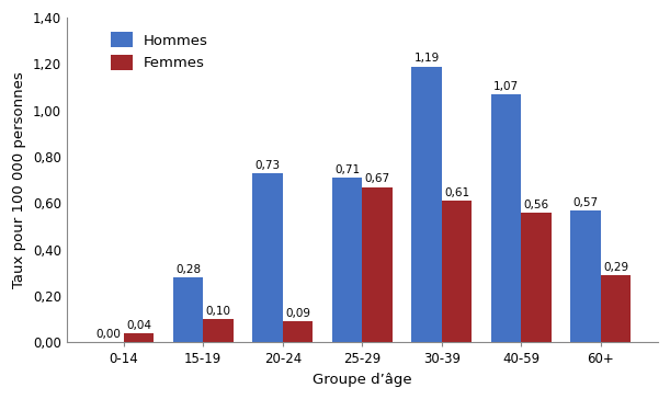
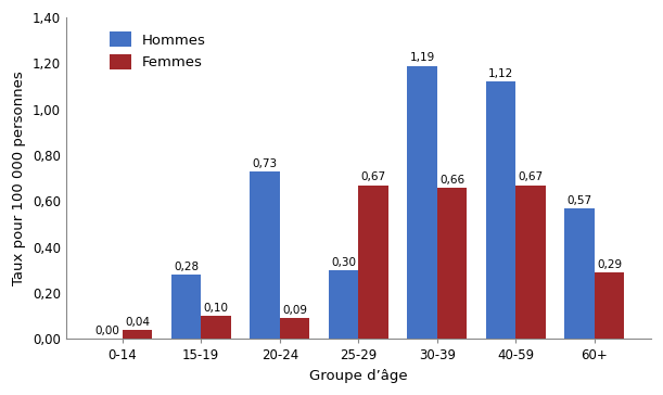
Hommes/25-29: 0,71 -> 0,30
Femmes/30-39: 0,61 -> 0,66
Hommes/40-59: 1,07 -> 1,12
Femmes/40-59: 0,56 -> 0,67
